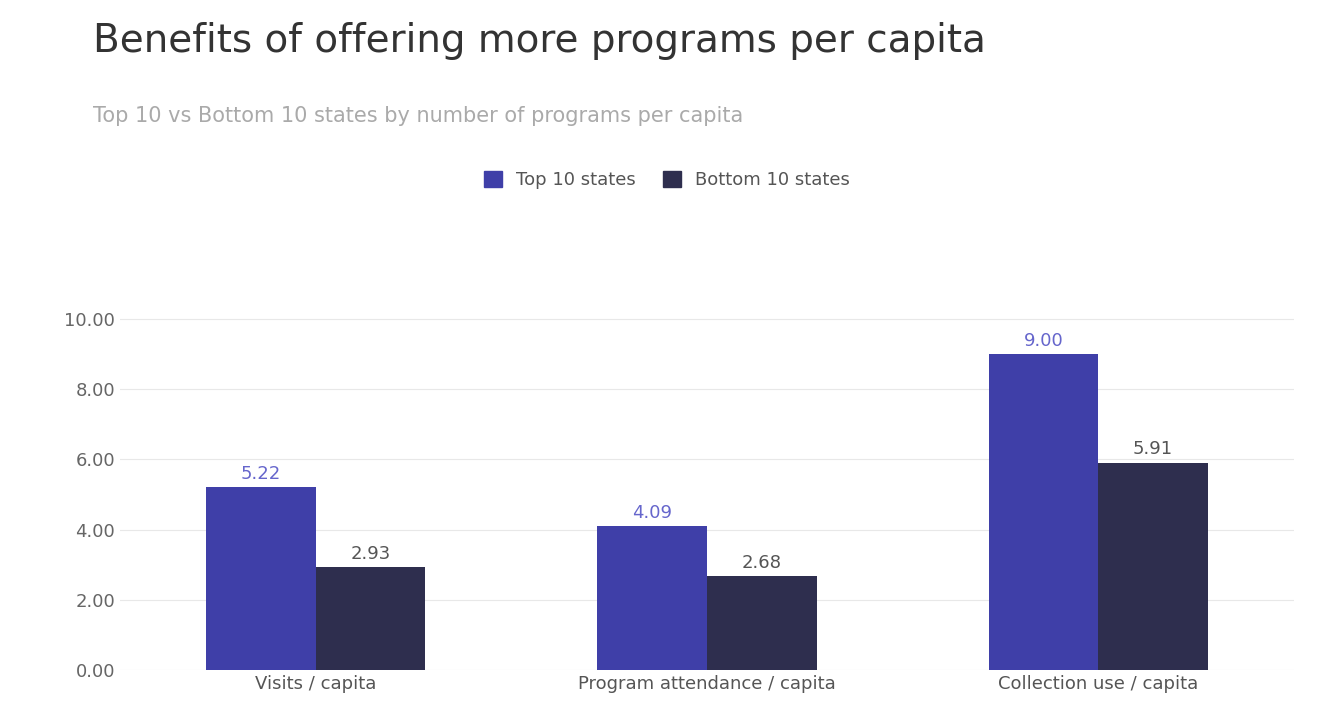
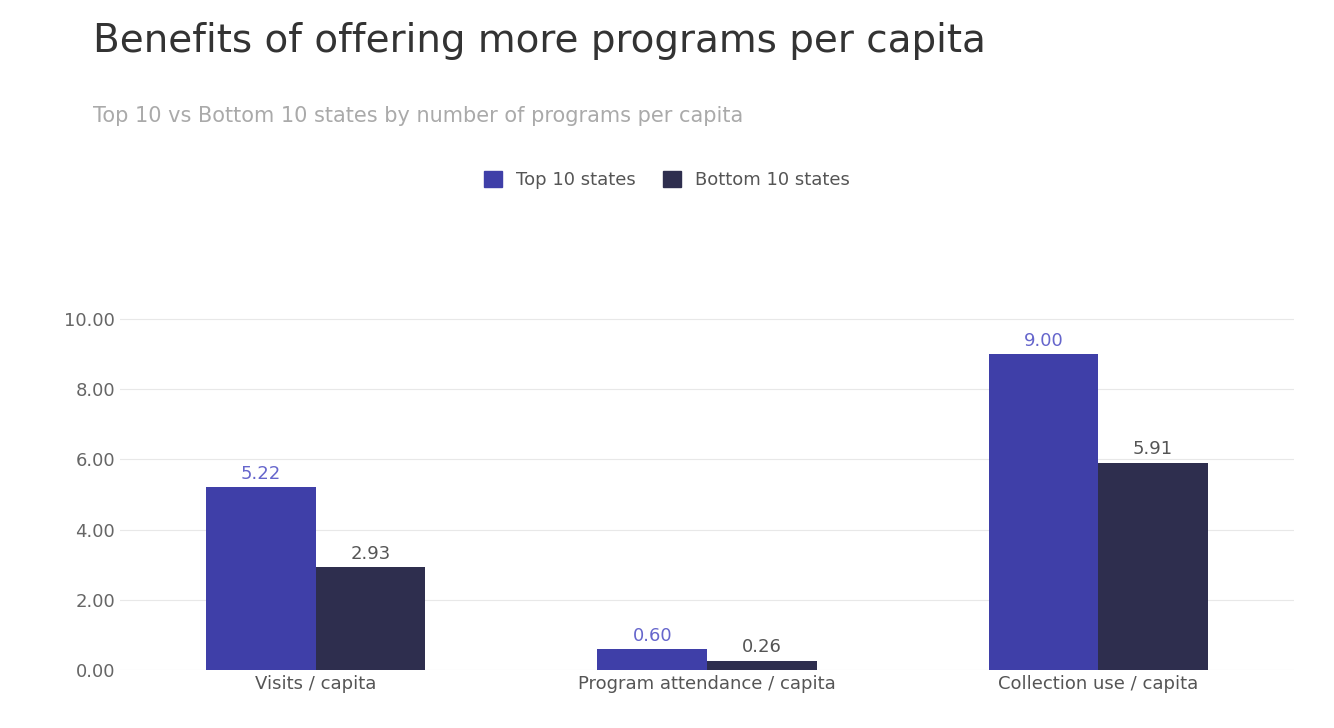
Top 10 states/Program attendance / capita: 4.09 -> 0.60
Bottom 10 states/Program attendance / capita: 2.68 -> 0.26
